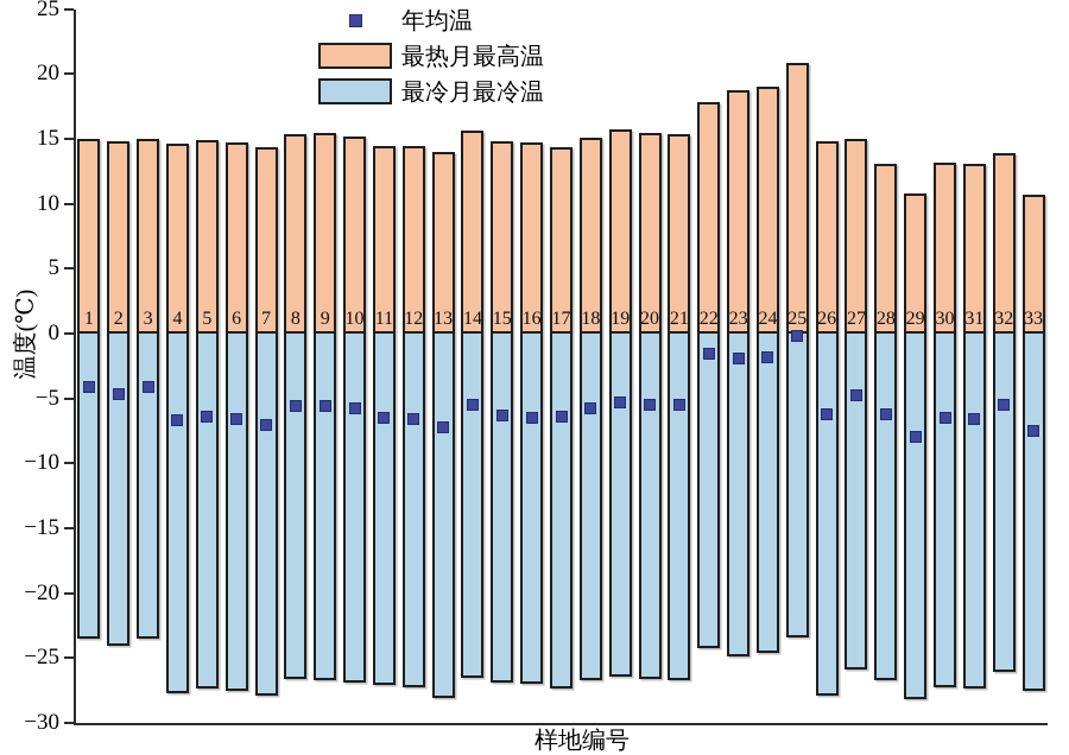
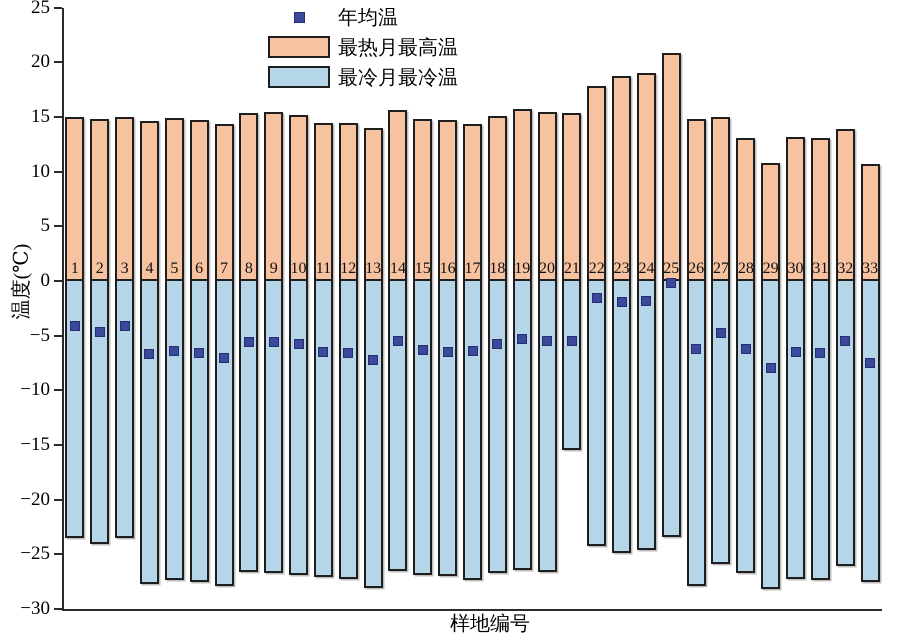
最冷月最冷温/21: -26.7 -> -15.5
